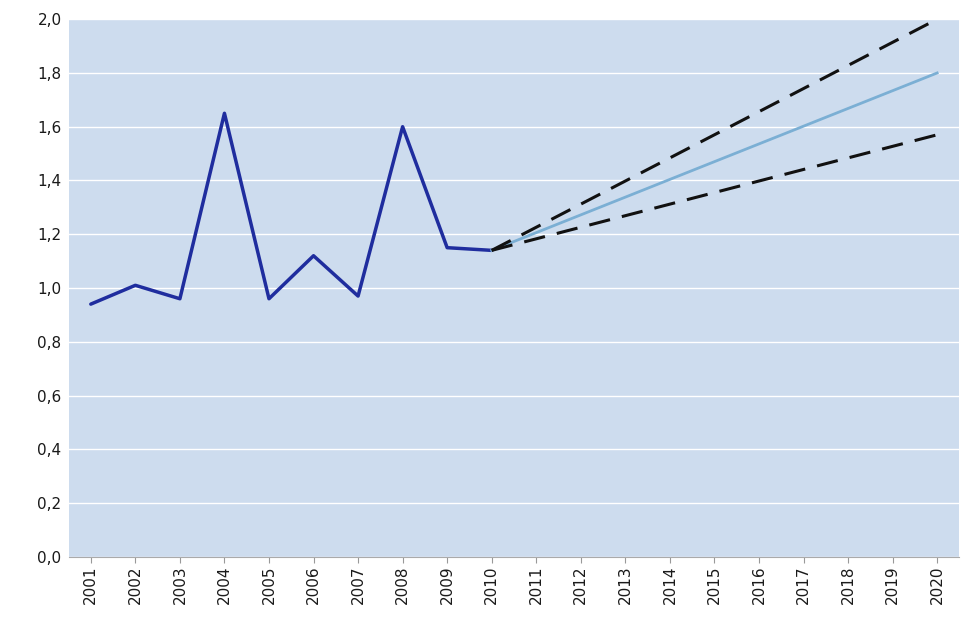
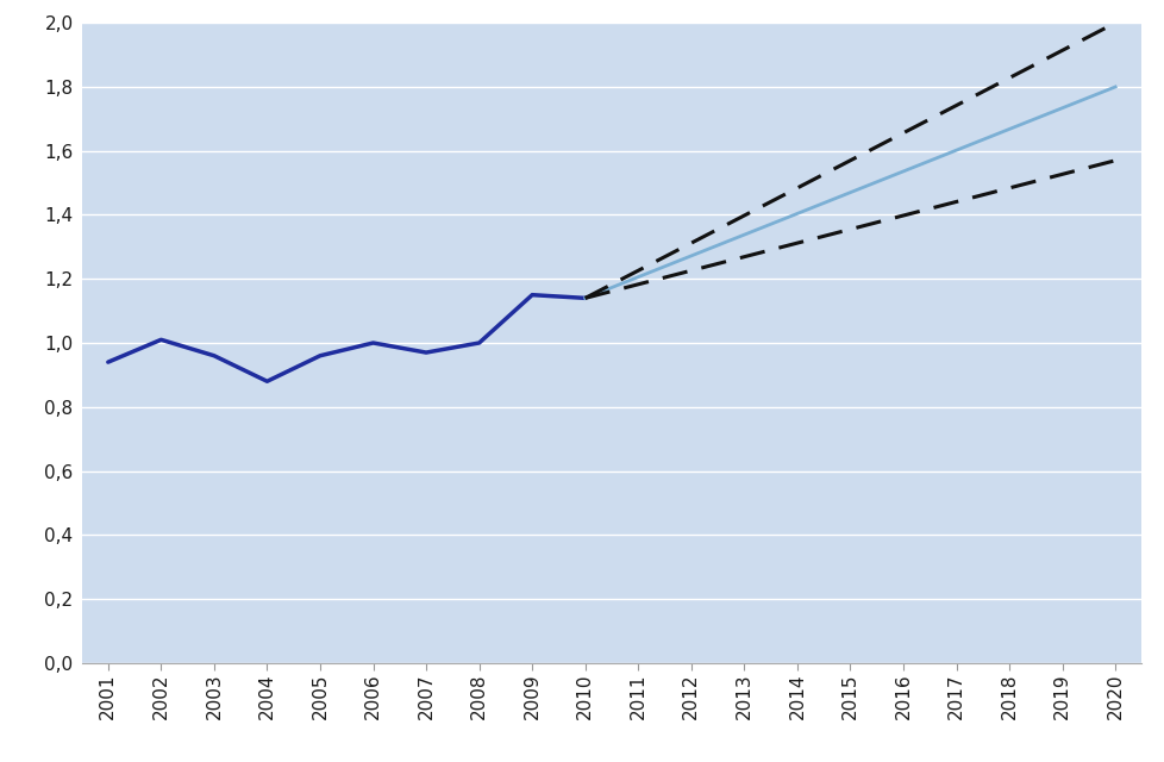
2004: 1,65 -> 0,88
2006: 1,12 -> 1,00
2008: 1,60 -> 1,00
